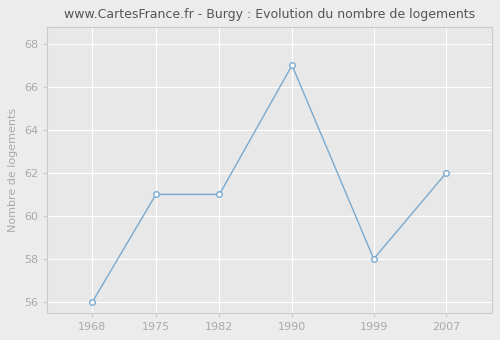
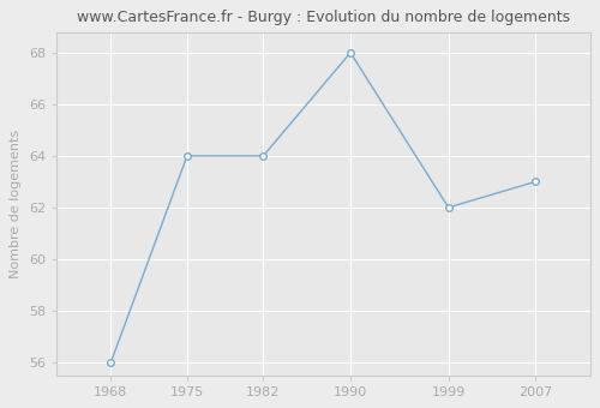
1975: 61 -> 64
1982: 61 -> 64
1990: 67 -> 68
1999: 58 -> 62
2007: 62 -> 63
